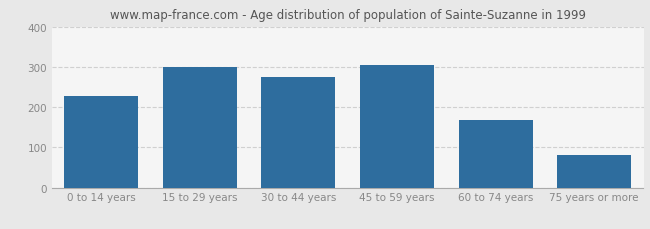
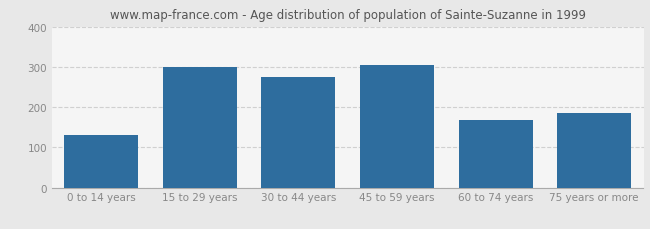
0 to 14 years: 228 -> 130
75 years or more: 82 -> 185
